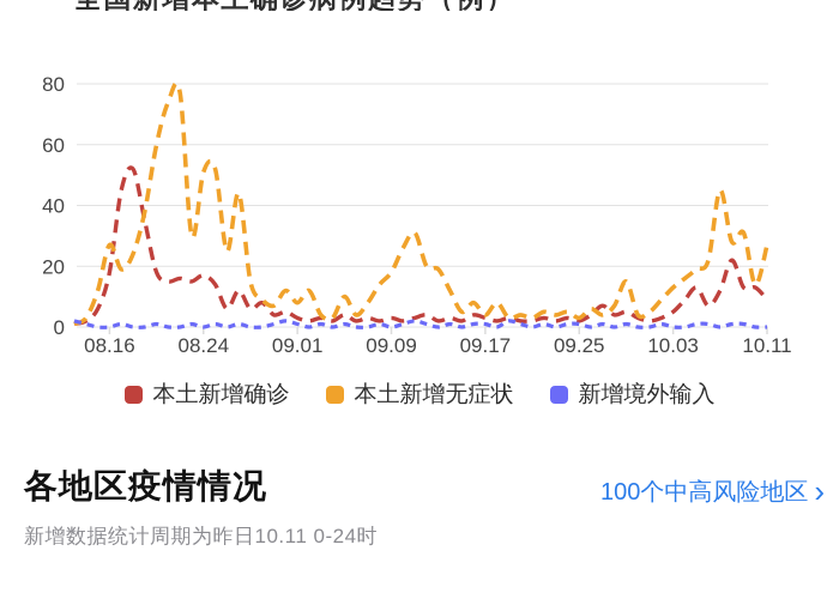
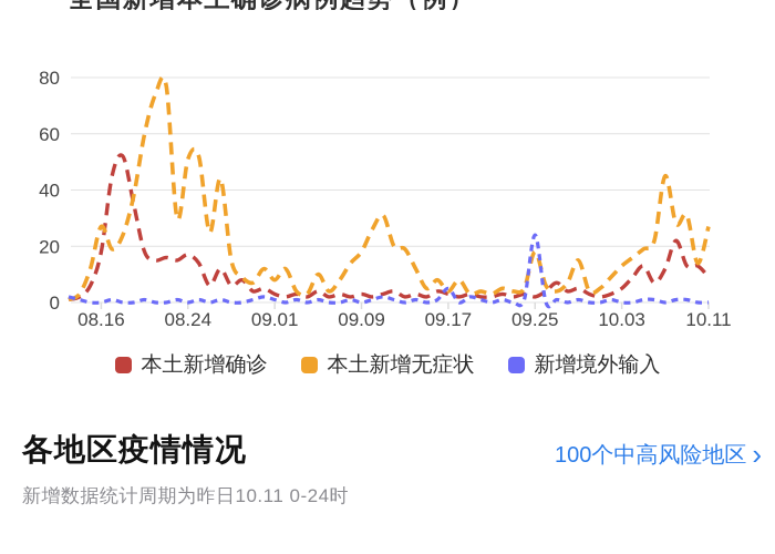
新增境外输入/09.17: 1 -> 5
本土新增无症状/09.25: 3 -> 18
新增境外输入/09.25: 1 -> 24
